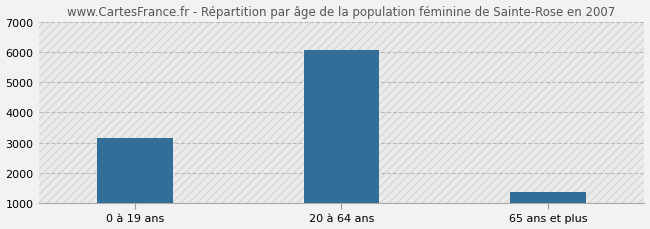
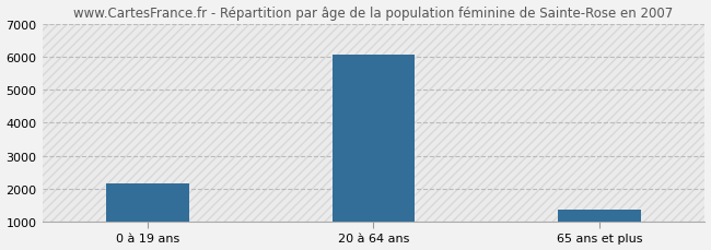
0 à 19 ans: 3150 -> 2150
